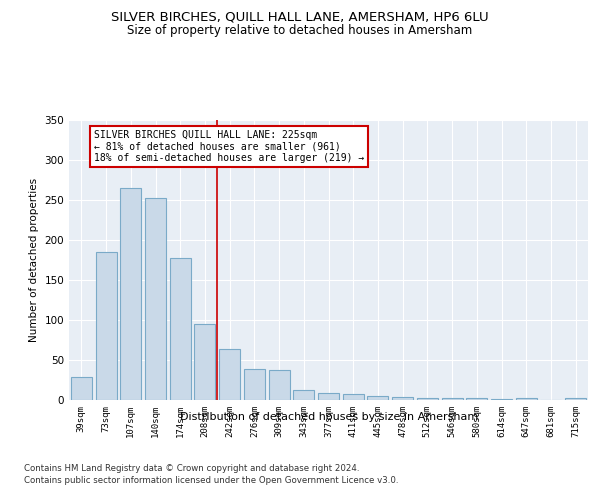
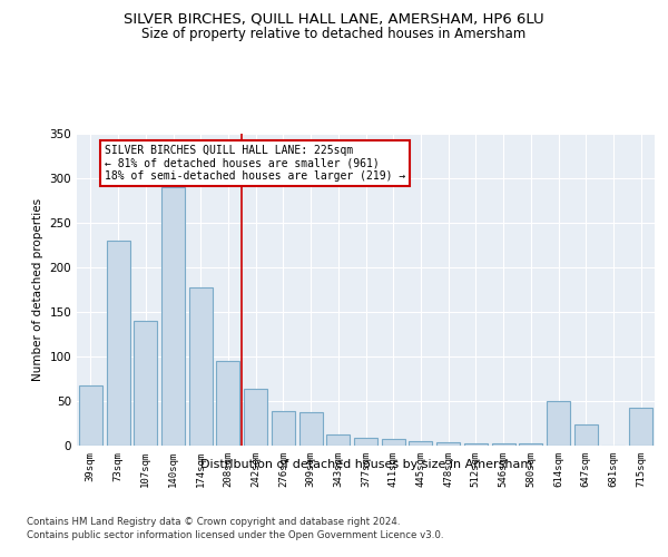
39sqm: 29 -> 68
73sqm: 185 -> 230
107sqm: 265 -> 140
140sqm: 252 -> 290
614sqm: 1 -> 50
647sqm: 2 -> 24
715sqm: 2 -> 42
